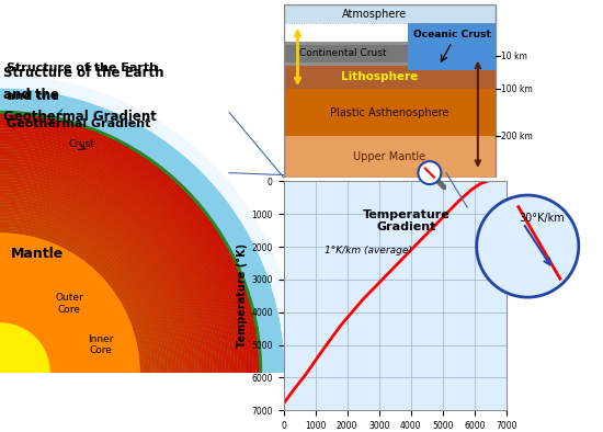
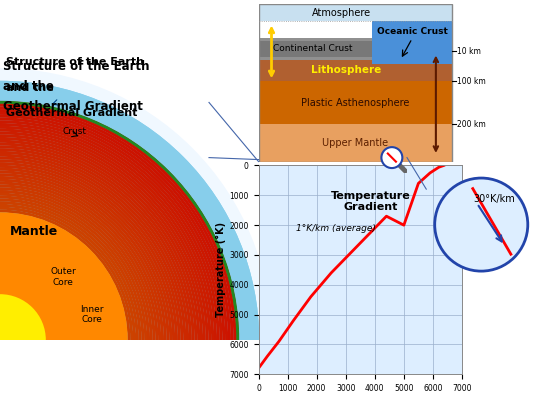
5000: 1100 -> 2000
